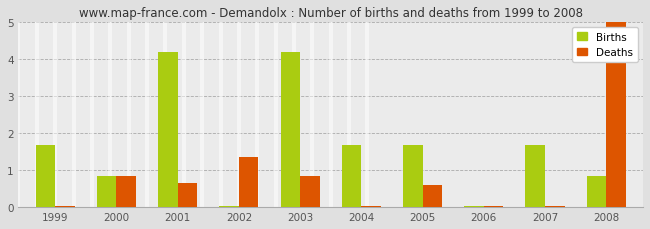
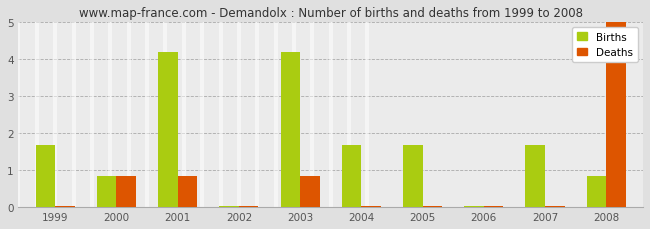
Deaths/2001: 0.65 -> 0.83
Deaths/2002: 1.35 -> 0.04
Deaths/2005: 0.60 -> 0.04
